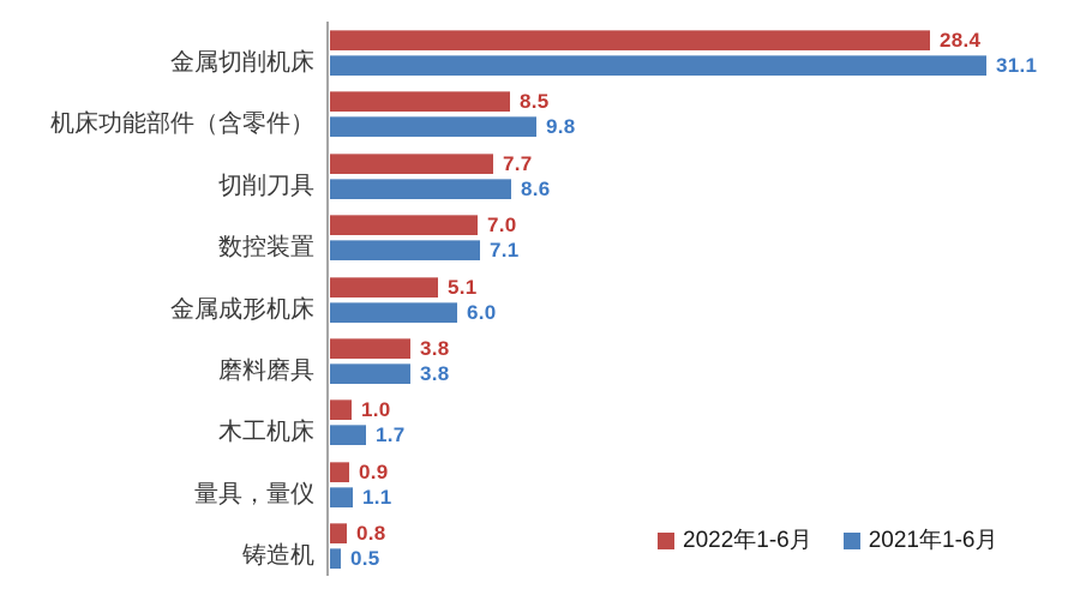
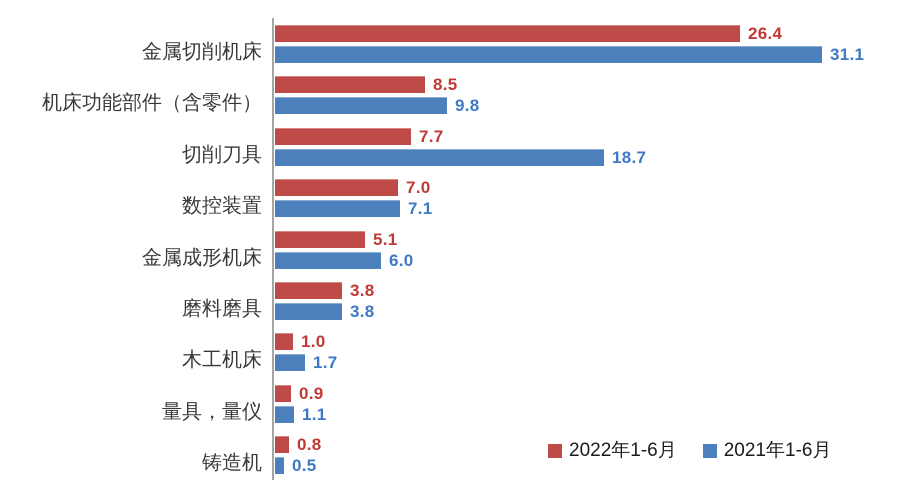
2022年1-6月/金属切削机床: 28.4 -> 26.4
2021年1-6月/切削刀具: 8.6 -> 18.7
